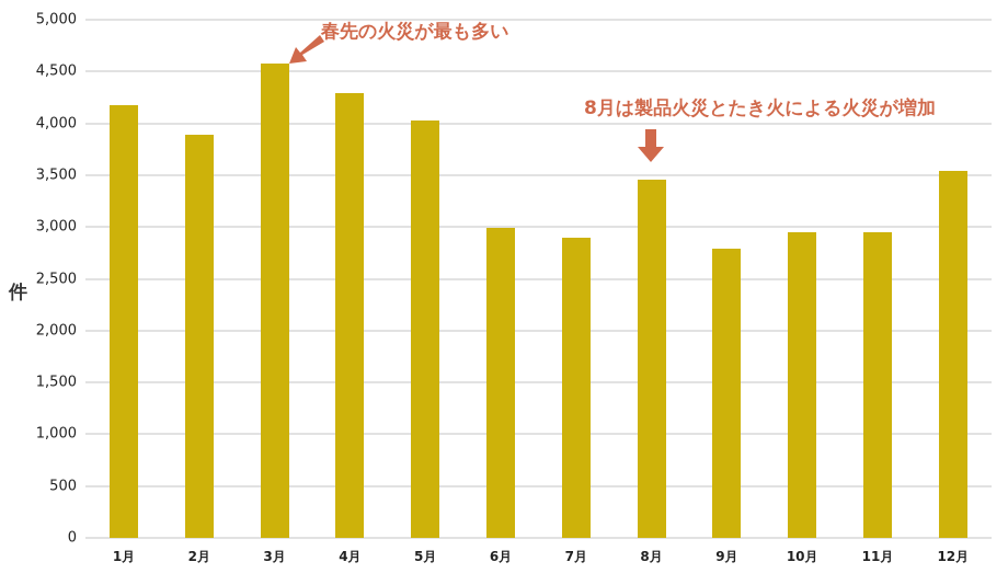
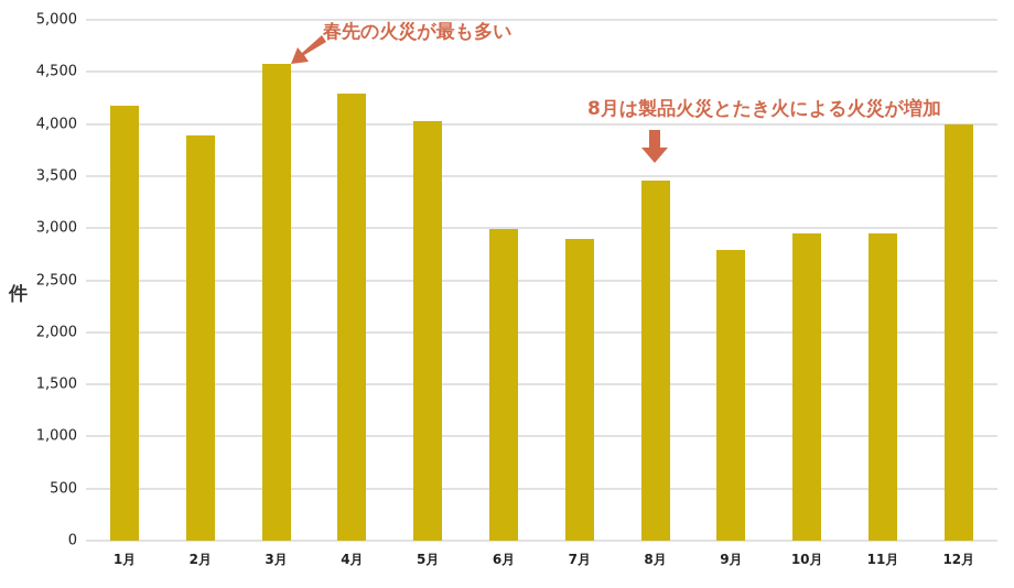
12月: 3500 -> 4000
